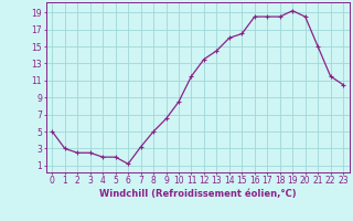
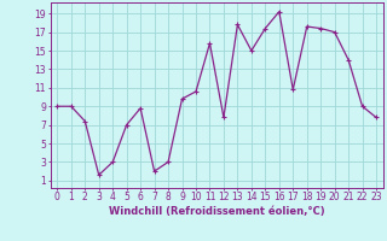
0: 5.0 -> 9.0
1: 3.0 -> 9.0
2: 2.5 -> 7.4
3: 2.5 -> 1.6
4: 2.0 -> 3.0
5: 2.0 -> 7.0
6: 1.2 -> 8.8
7: 3.2 -> 2.0
8: 5.0 -> 3.0
9: 6.5 -> 9.8
10: 8.5 -> 10.6
11: 11.5 -> 15.8
12: 13.5 -> 7.8
13: 14.5 -> 17.8
14: 16.0 -> 15.0
15: 16.5 -> 17.4
16: 18.5 -> 19.2
17: 18.5 -> 10.8
18: 18.5 -> 17.6
19: 19.2 -> 17.4
20: 18.5 -> 17.0
21: 15.0 -> 14.0
22: 11.5 -> 9.0
23: 10.5 -> 7.8
